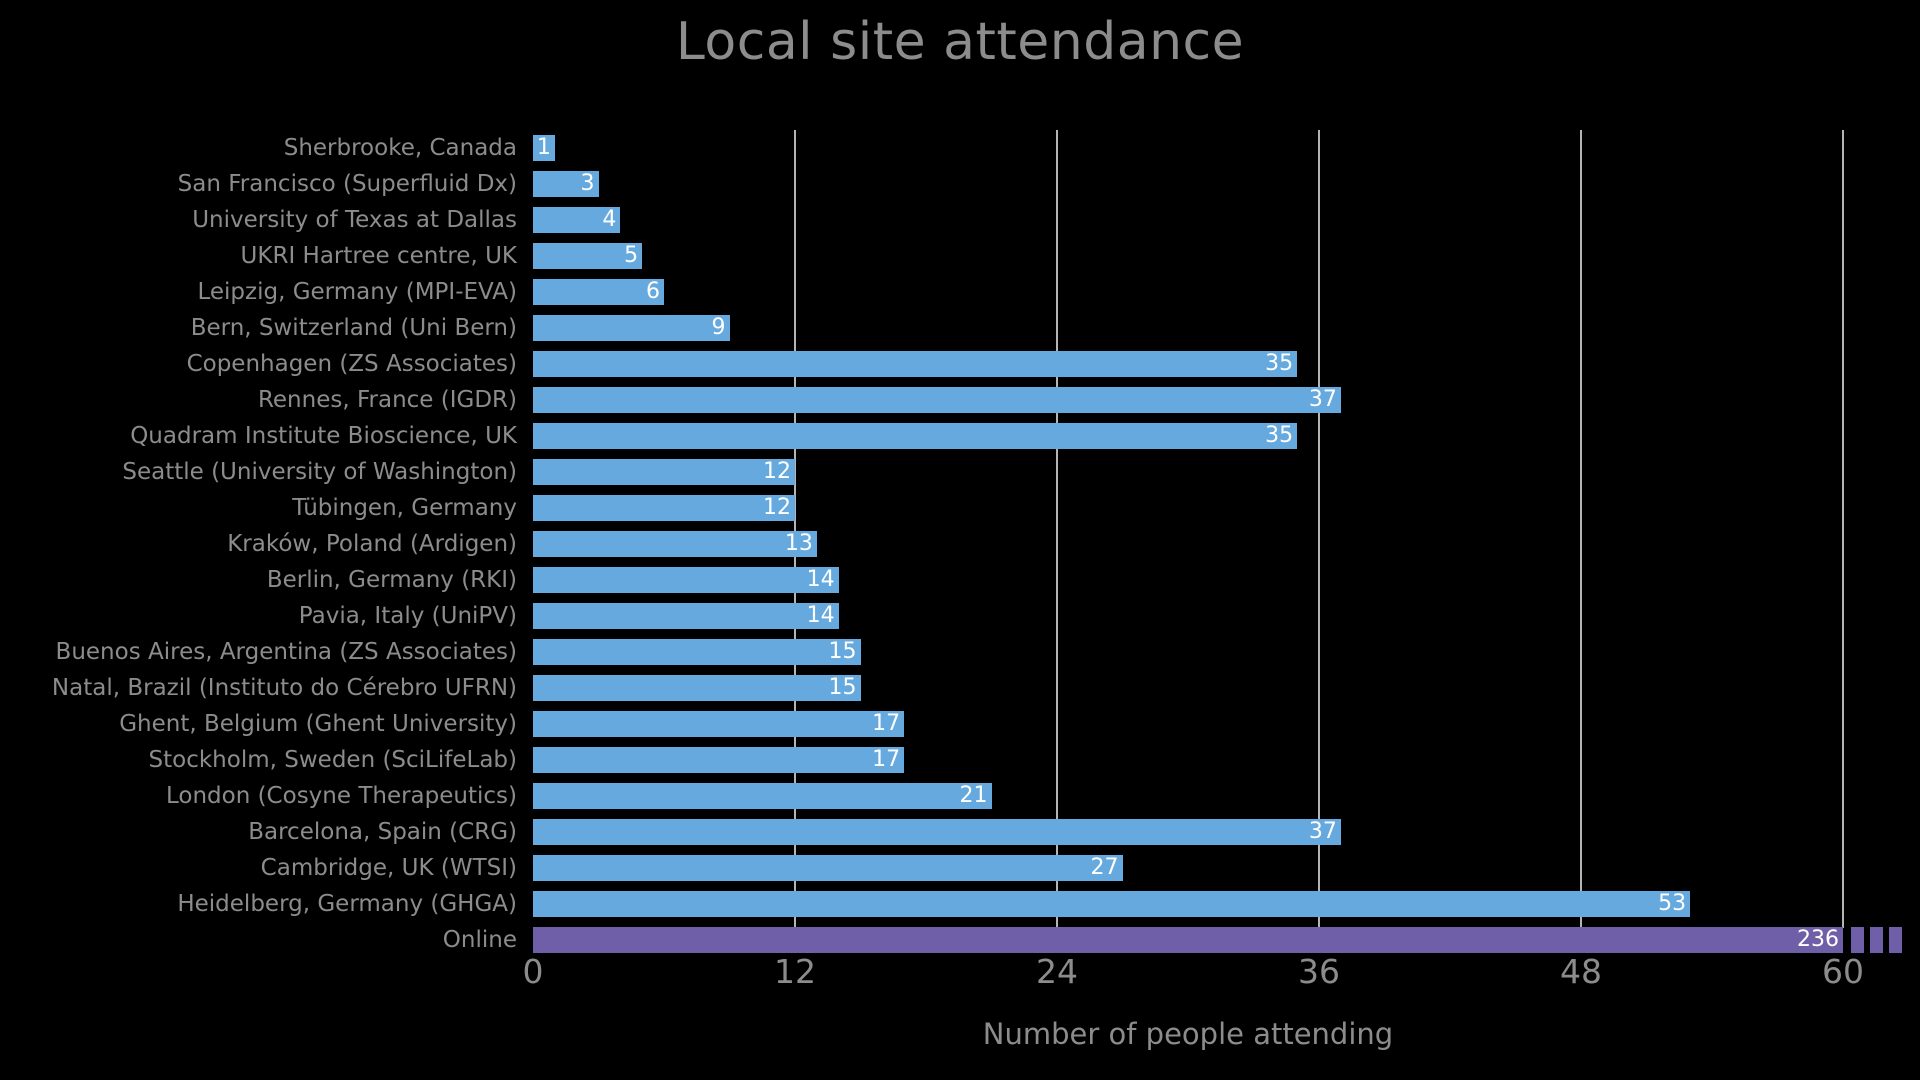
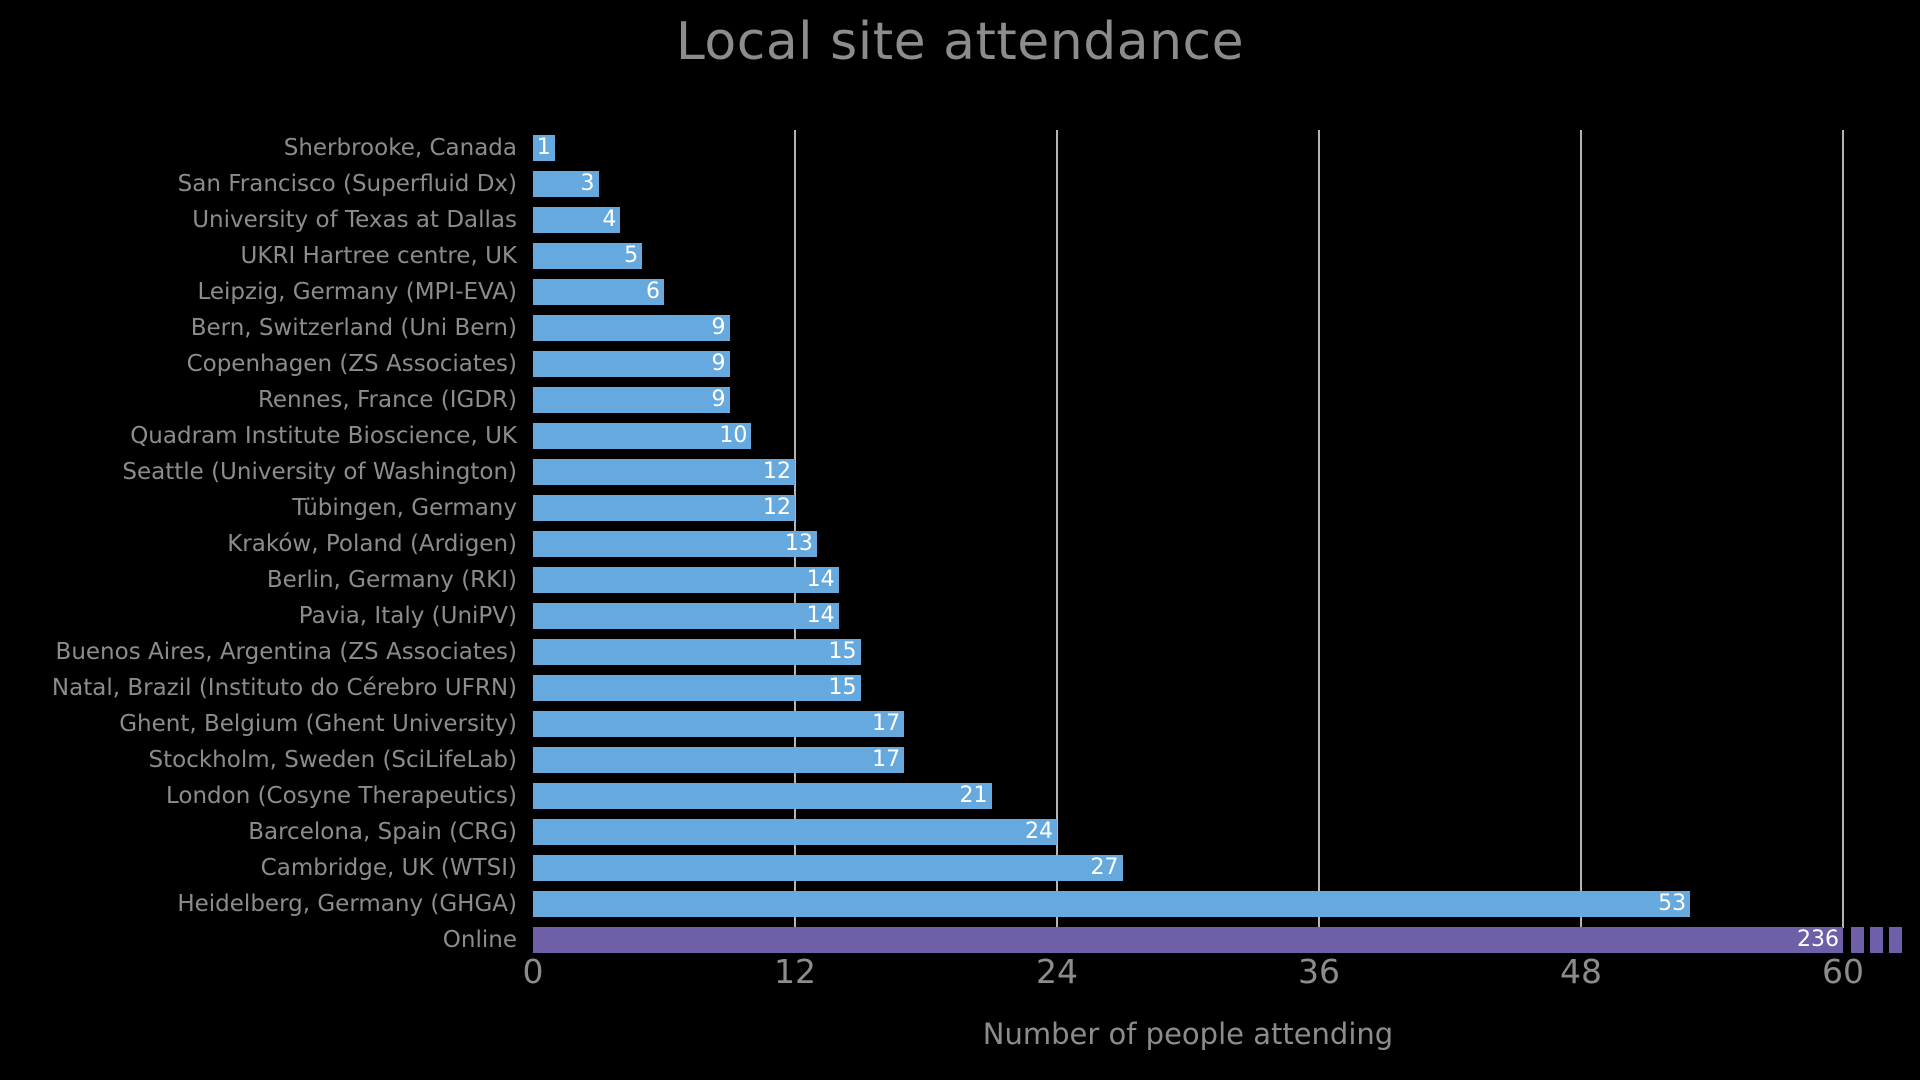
Copenhagen (ZS Associates): 35 -> 9
Rennes, France (IGDR): 37 -> 9
Quadram Institute Bioscience, UK: 35 -> 10
Barcelona, Spain (CRG): 37 -> 24
